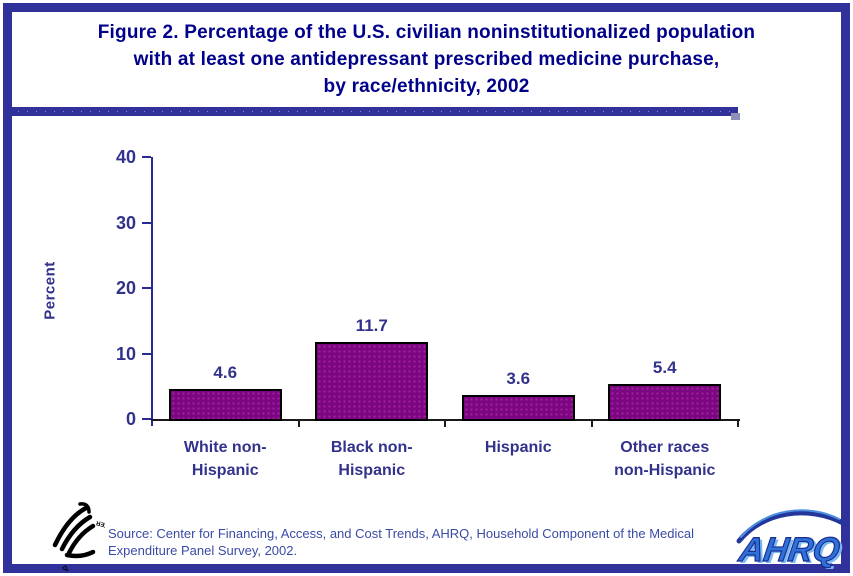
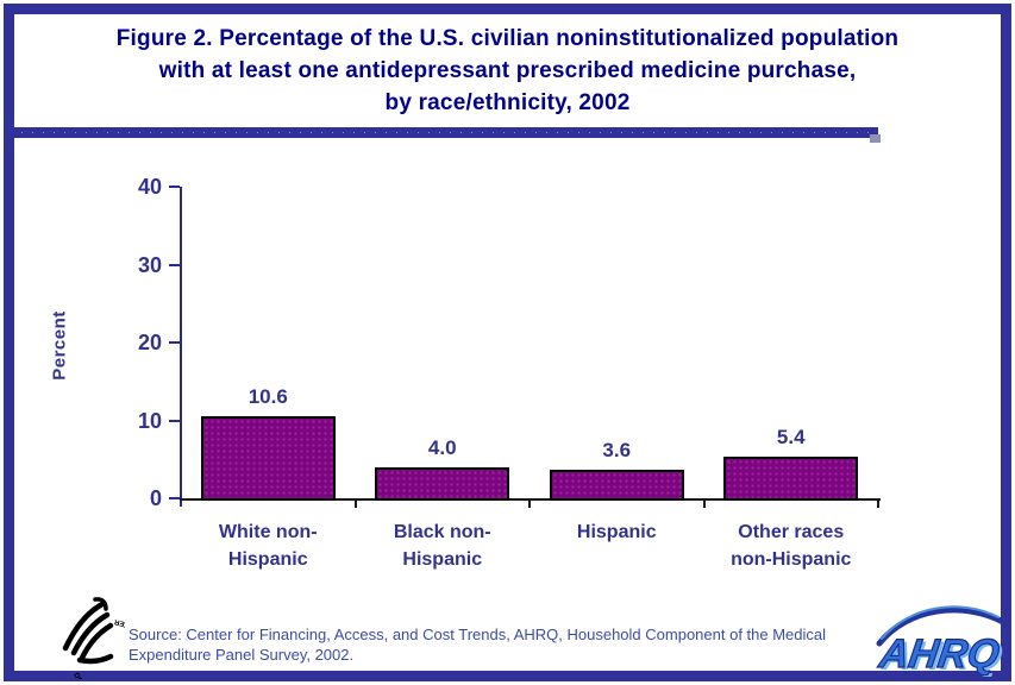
White non-Hispanic: 4.6 -> 10.6
Black non-Hispanic: 11.7 -> 4.0
